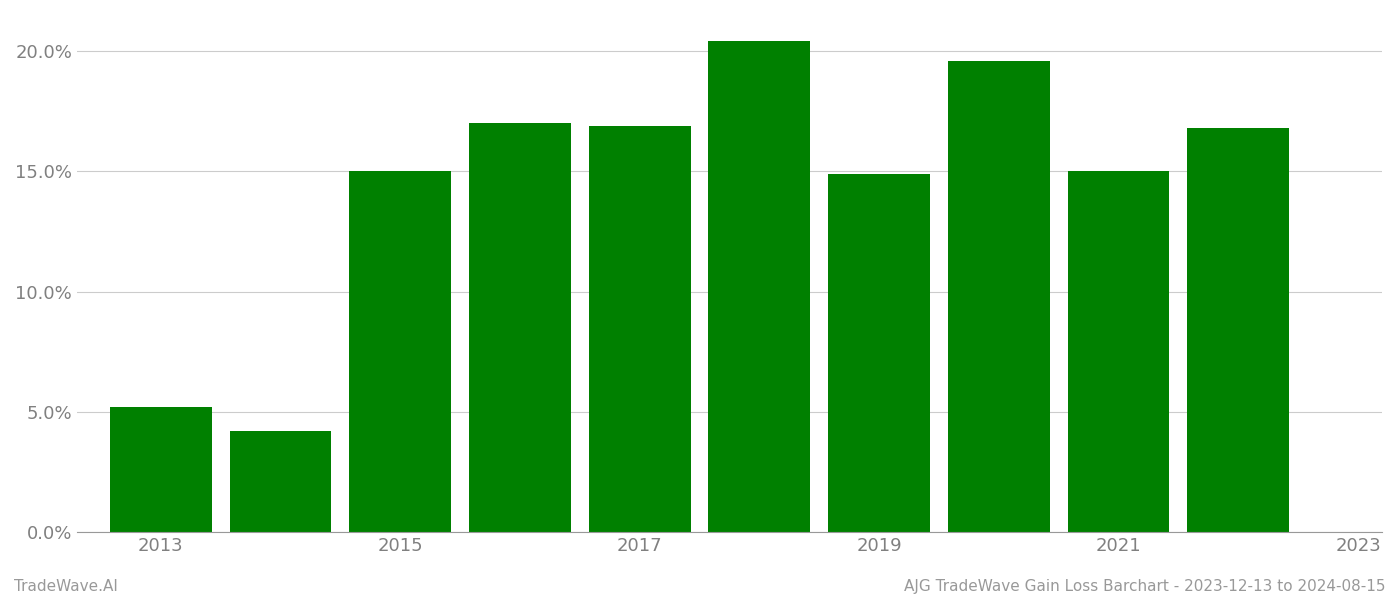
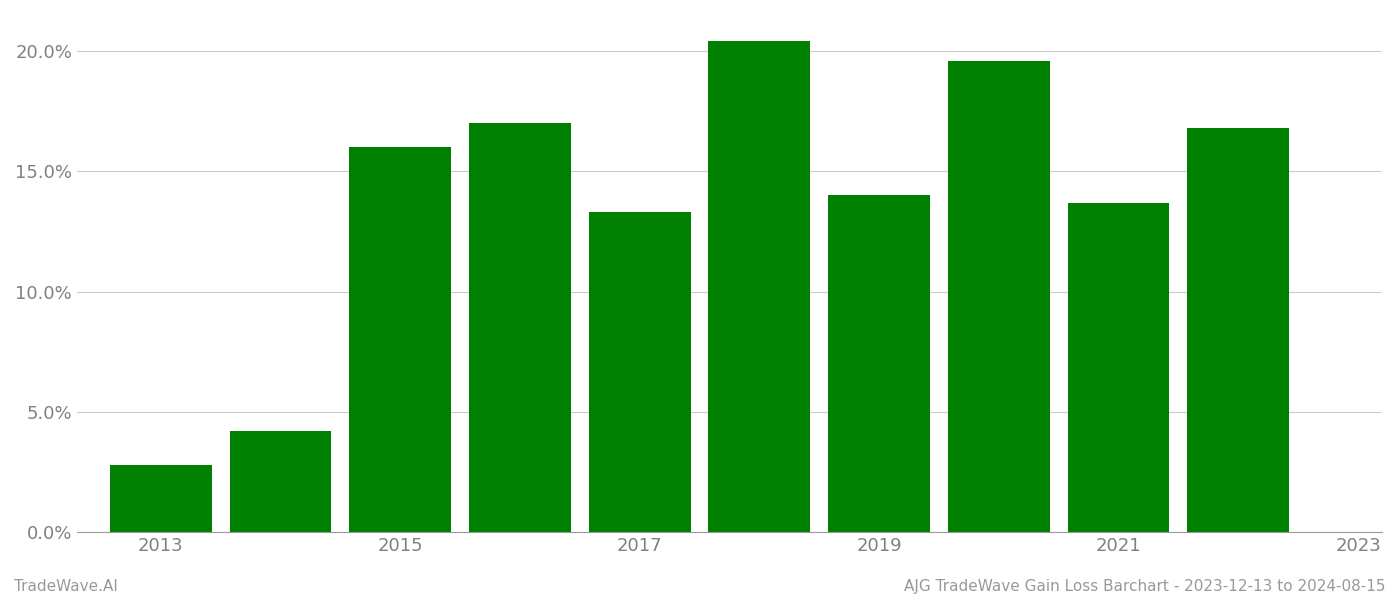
2013: 5.2% -> 2.8%
2015: 15.0% -> 16.0%
2017: 16.9% -> 13.3%
2019: 14.9% -> 14.0%
2021: 15.0% -> 13.7%
